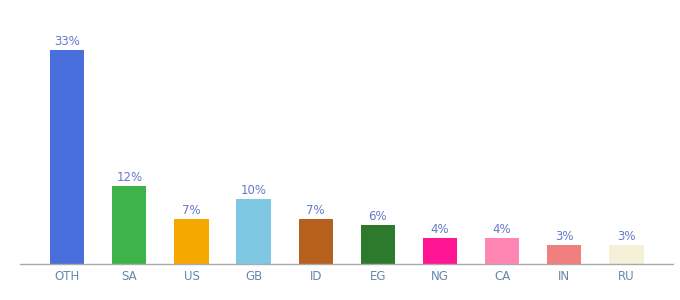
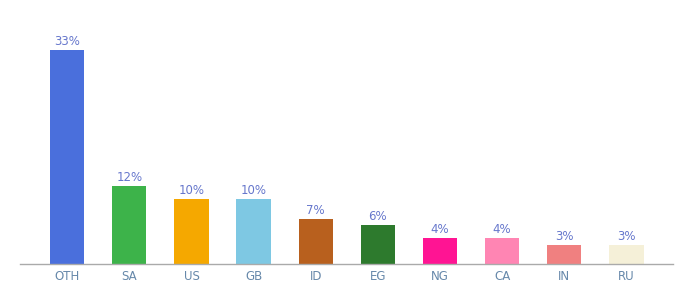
US: 7% -> 10%
